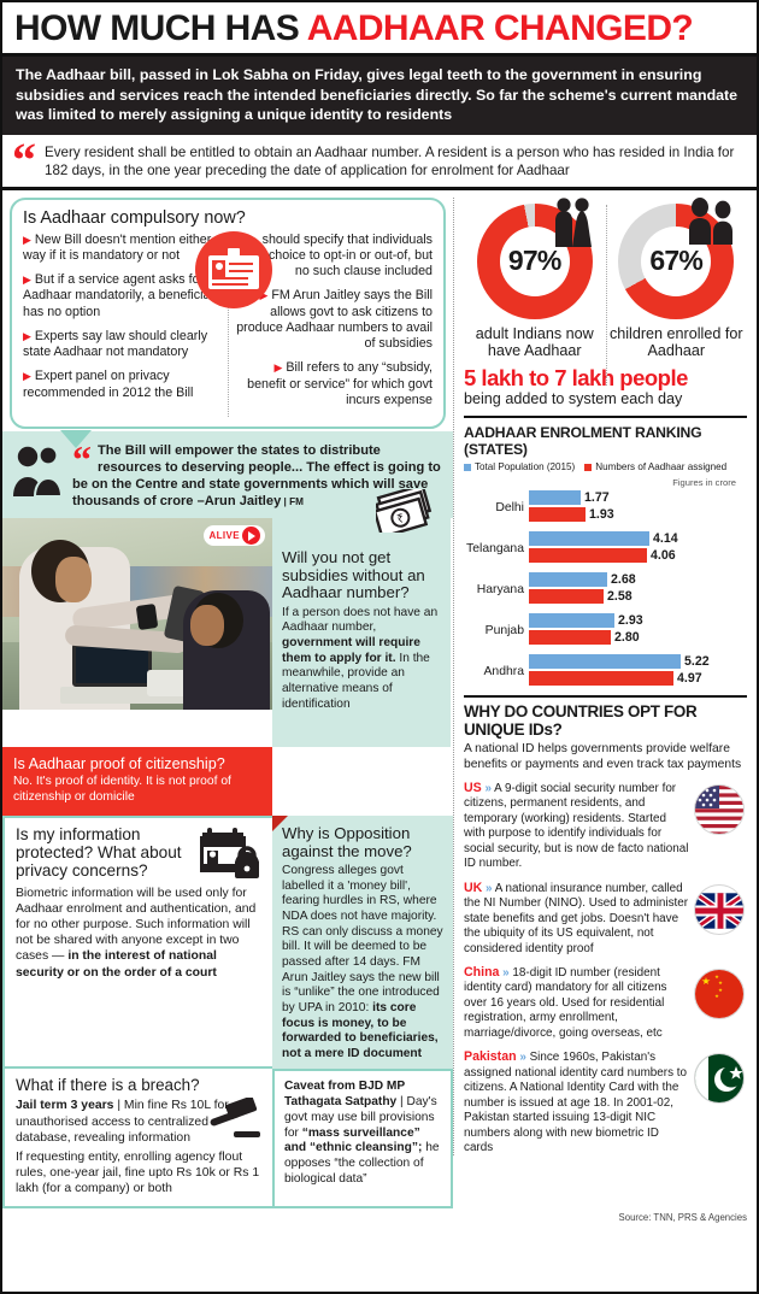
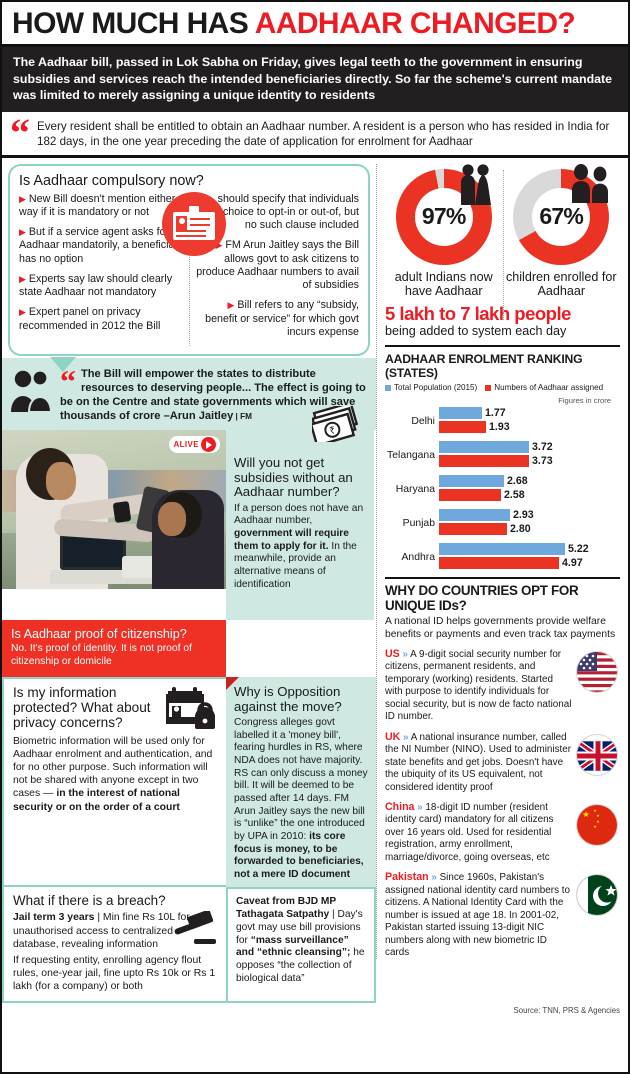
Total Population (2015)/Telangana: 4.14 -> 3.72
Numbers of Aadhaar assigned/Telangana: 4.06 -> 3.73
